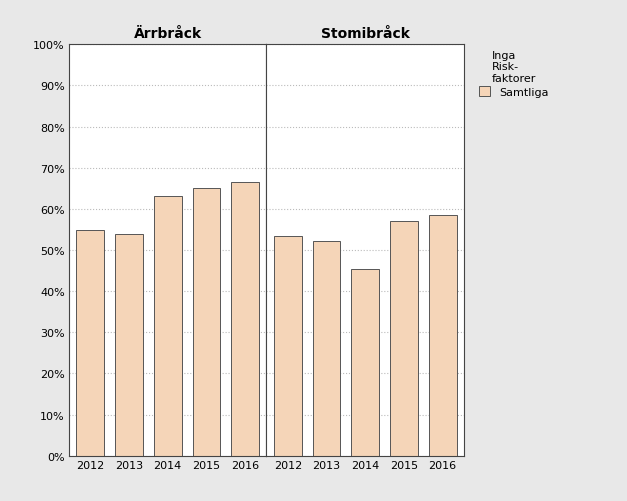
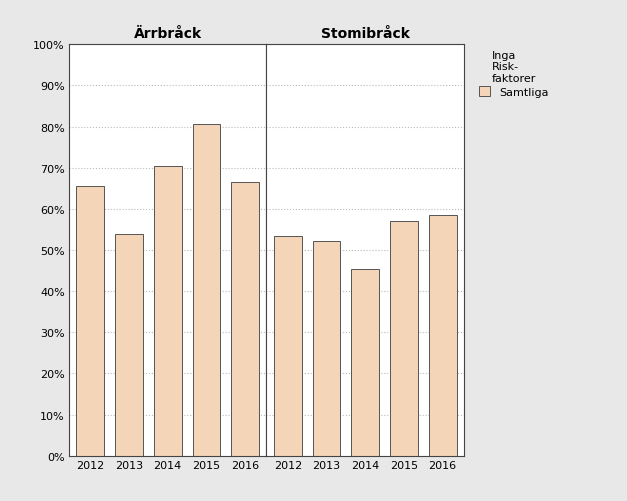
Ärrbråck/2012: 54.9% -> 65.5%
Ärrbråck/2014: 63.0% -> 70.5%
Ärrbråck/2015: 65.1% -> 80.5%
